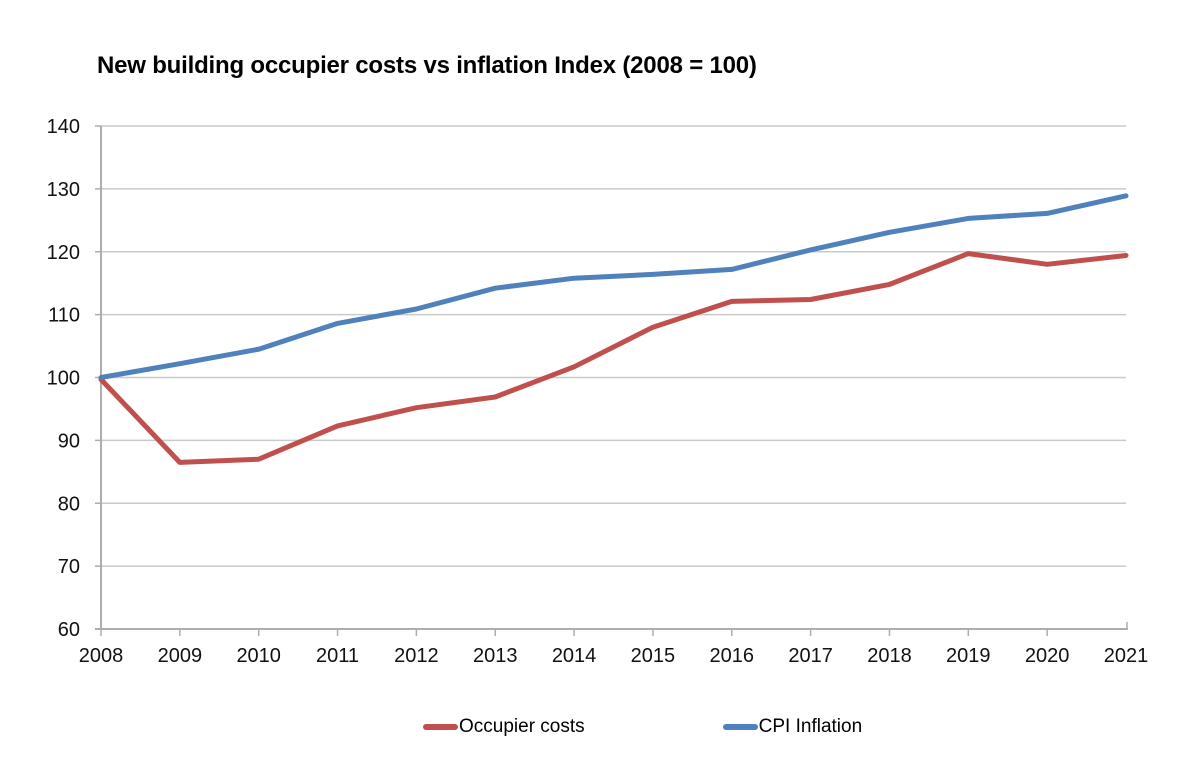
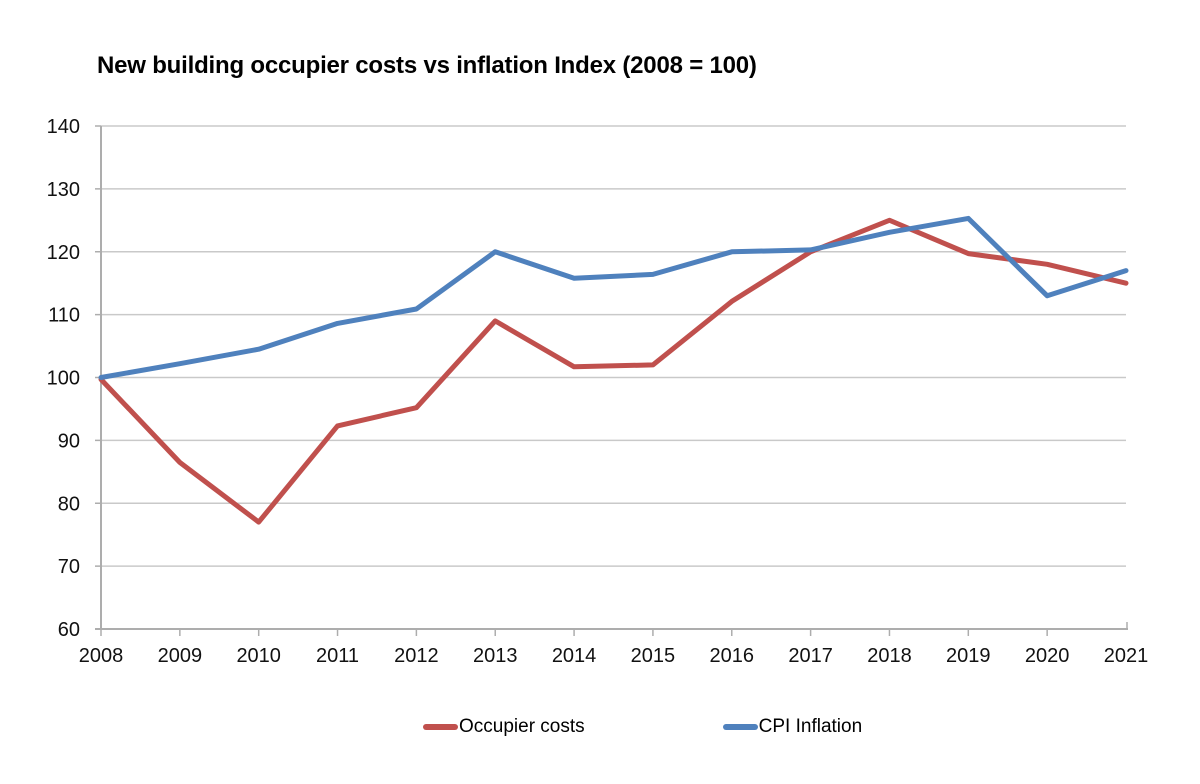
Occupier costs/2010: 87 -> 77
Occupier costs/2013: 97 -> 109
CPI Inflation/2013: 114 -> 120
Occupier costs/2015: 108 -> 102
CPI Inflation/2016: 117 -> 120
Occupier costs/2017: 112 -> 120
Occupier costs/2018: 115 -> 125
CPI Inflation/2020: 126 -> 113
Occupier costs/2021: 119 -> 115
CPI Inflation/2021: 129 -> 117
